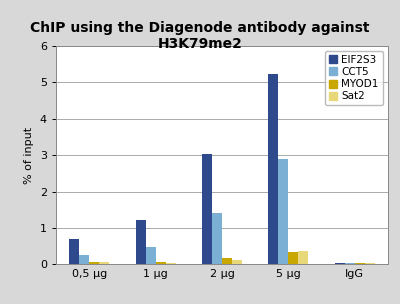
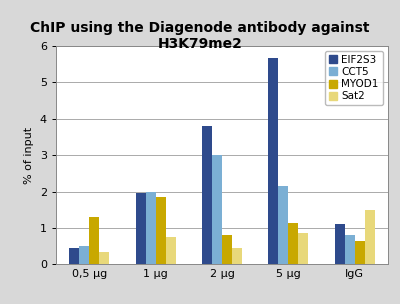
EIF2S3/0,5 μg: 0.70 -> 0.45
CCT5/0,5 μg: 0.27 -> 0.50
MYOD1/0,5 μg: 0.07 -> 1.30
Sat2/0,5 μg: 0.07 -> 0.35
EIF2S3/1 μg: 1.22 -> 1.95
CCT5/1 μg: 0.48 -> 2.00
MYOD1/1 μg: 0.07 -> 1.85
Sat2/1 μg: 0.05 -> 0.75
EIF2S3/2 μg: 3.03 -> 3.80
CCT5/2 μg: 1.42 -> 3.00
MYOD1/2 μg: 0.17 -> 0.80
Sat2/2 μg: 0.12 -> 0.45
EIF2S3/5 μg: 5.22 -> 5.65
CCT5/5 μg: 2.88 -> 2.15
MYOD1/5 μg: 0.33 -> 1.15
Sat2/5 μg: 0.37 -> 0.85
EIF2S3/IgG: 0.05 -> 1.10
CCT5/IgG: 0.04 -> 0.80
MYOD1/IgG: 0.03 -> 0.65
Sat2/IgG: 0.05 -> 1.50
